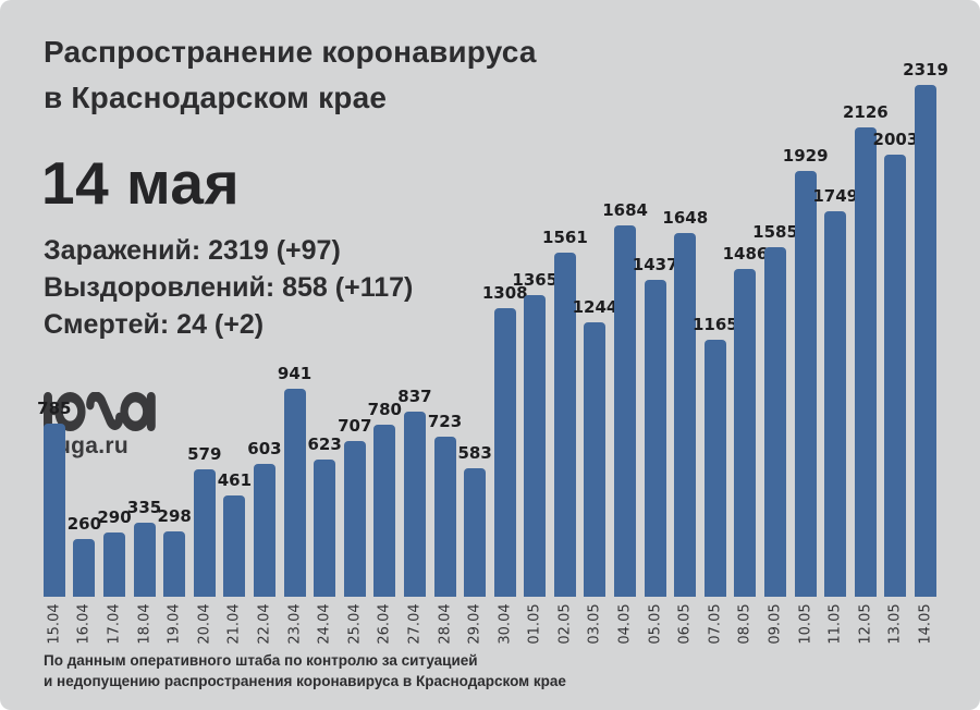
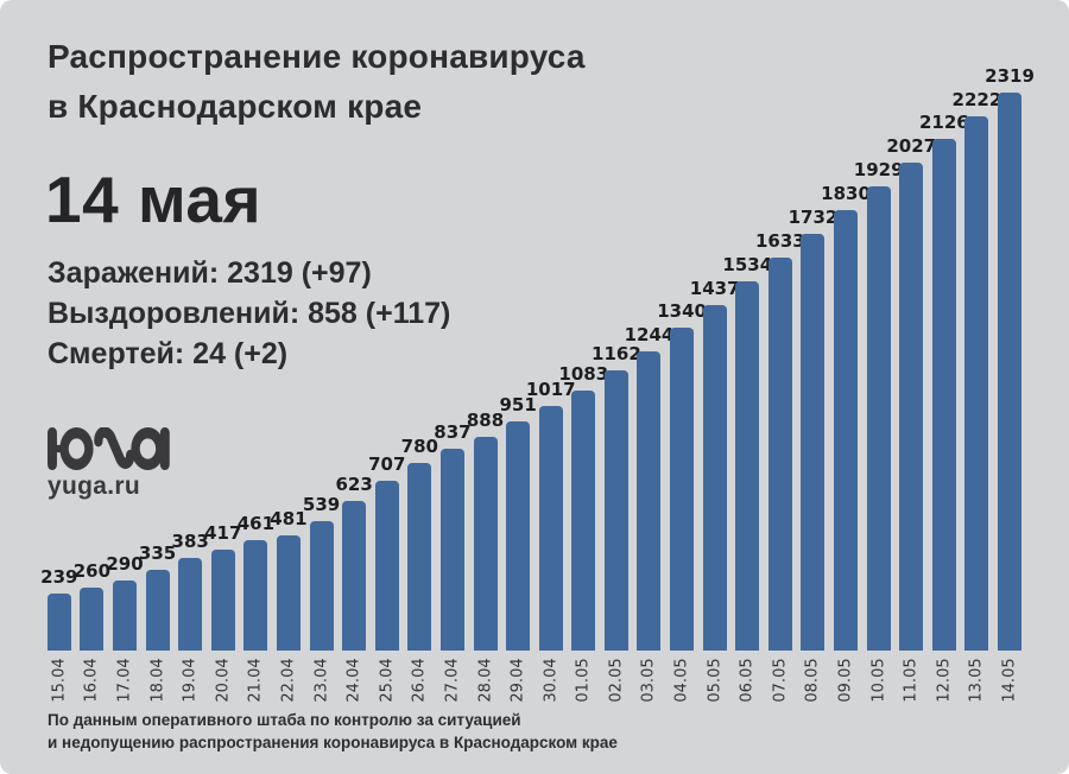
15.04: 785 -> 239
19.04: 298 -> 383
20.04: 579 -> 417
22.04: 603 -> 481
23.04: 941 -> 539
28.04: 723 -> 888
29.04: 583 -> 951
30.04: 1308 -> 1017
01.05: 1365 -> 1083
02.05: 1561 -> 1162
04.05: 1684 -> 1340
06.05: 1648 -> 1534
07.05: 1165 -> 1633
08.05: 1486 -> 1732
09.05: 1585 -> 1830
11.05: 1749 -> 2027
13.05: 2003 -> 2222
